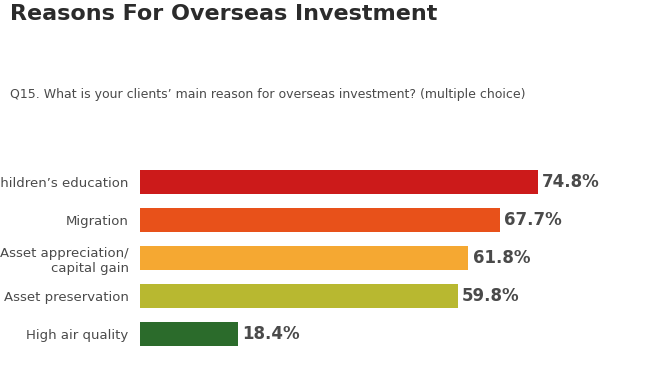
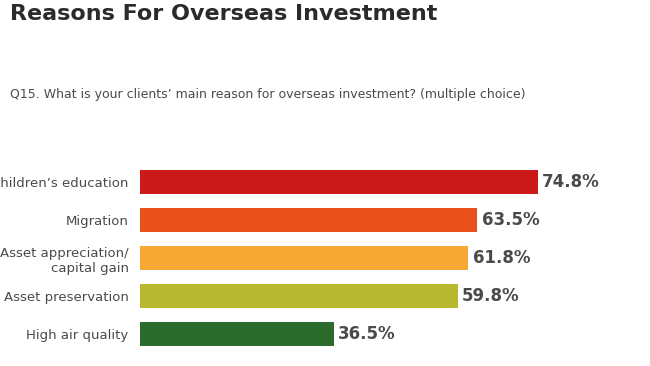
Migration: 67.7% -> 63.5%
High air quality: 18.4% -> 36.5%
